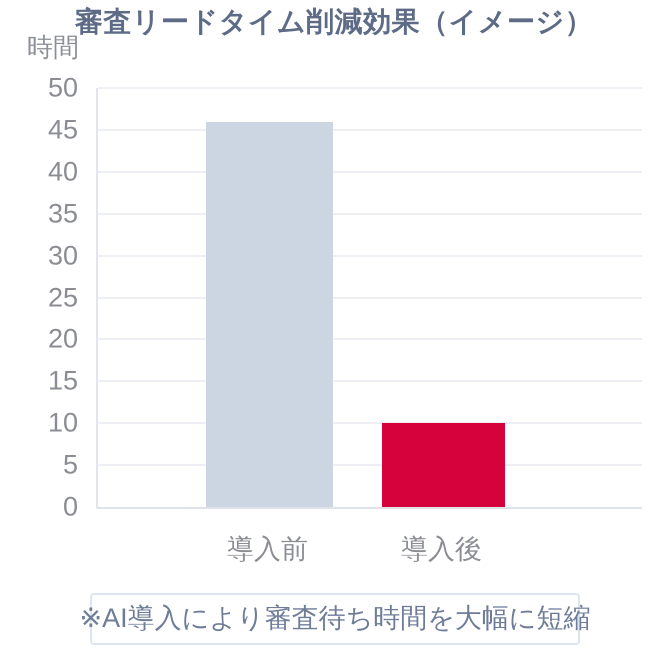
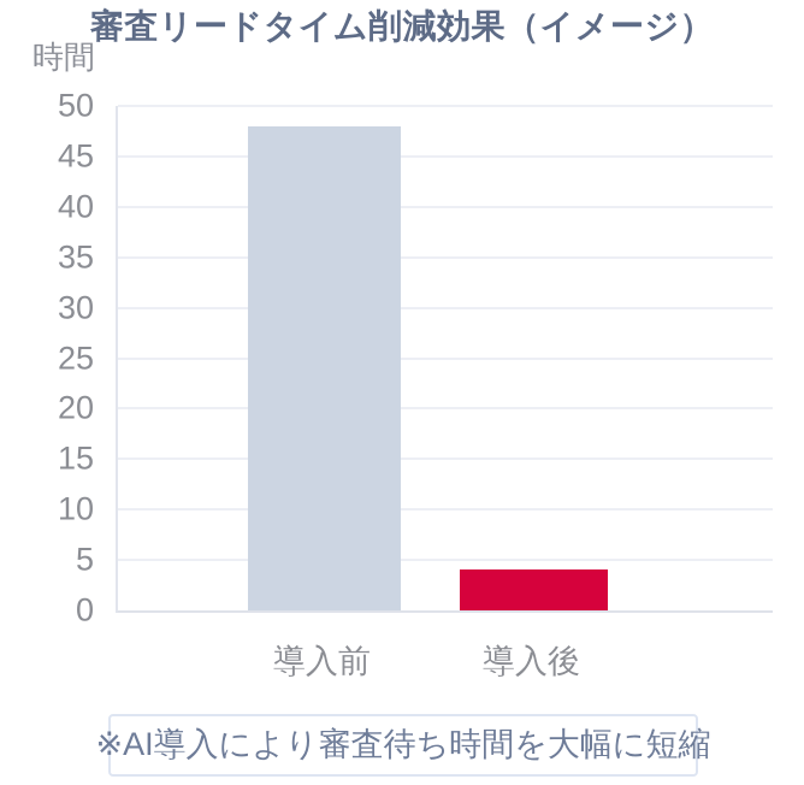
導入前: 46 -> 48
導入後: 10 -> 4
